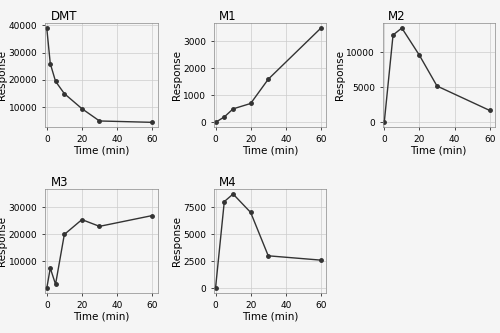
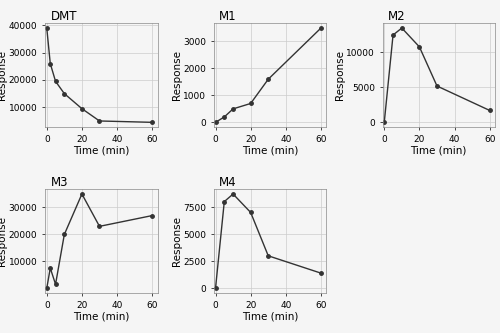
M2/20: 9600 -> 10800
M3/20: 25500 -> 35000
M4/60: 2600 -> 1400
